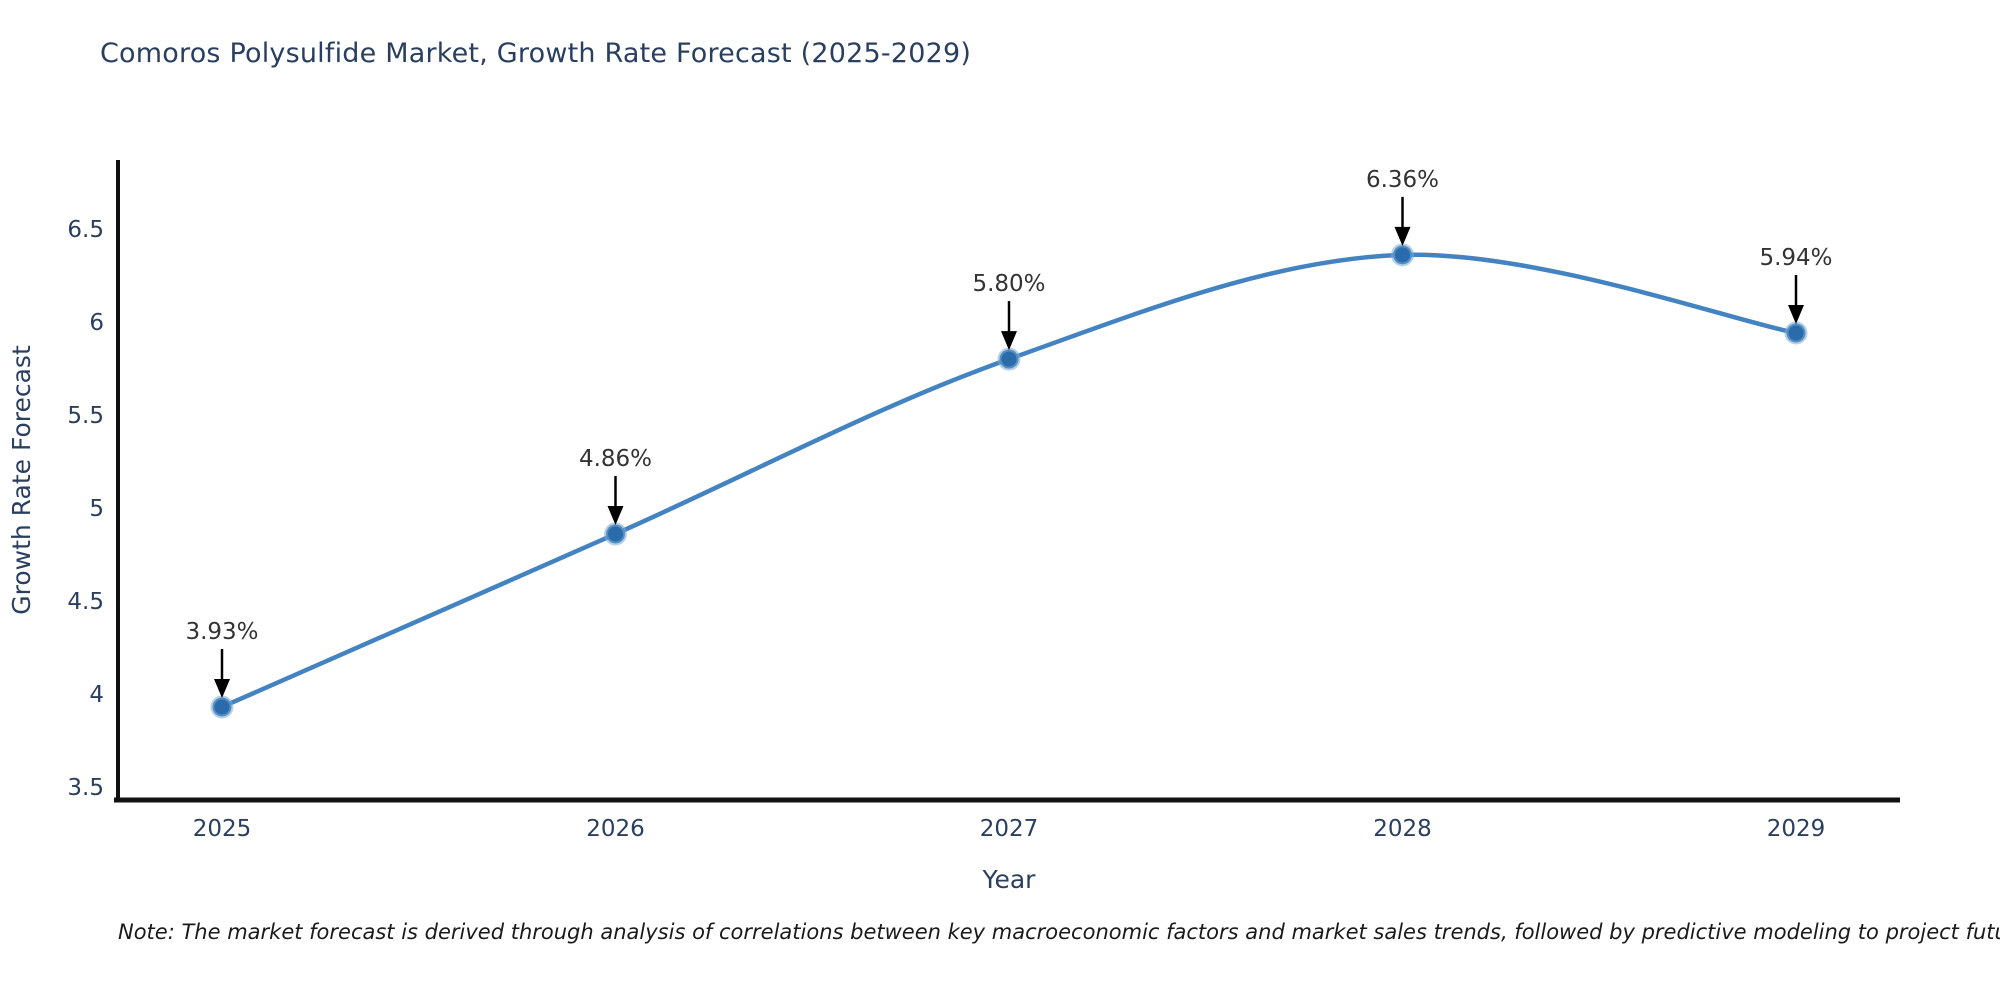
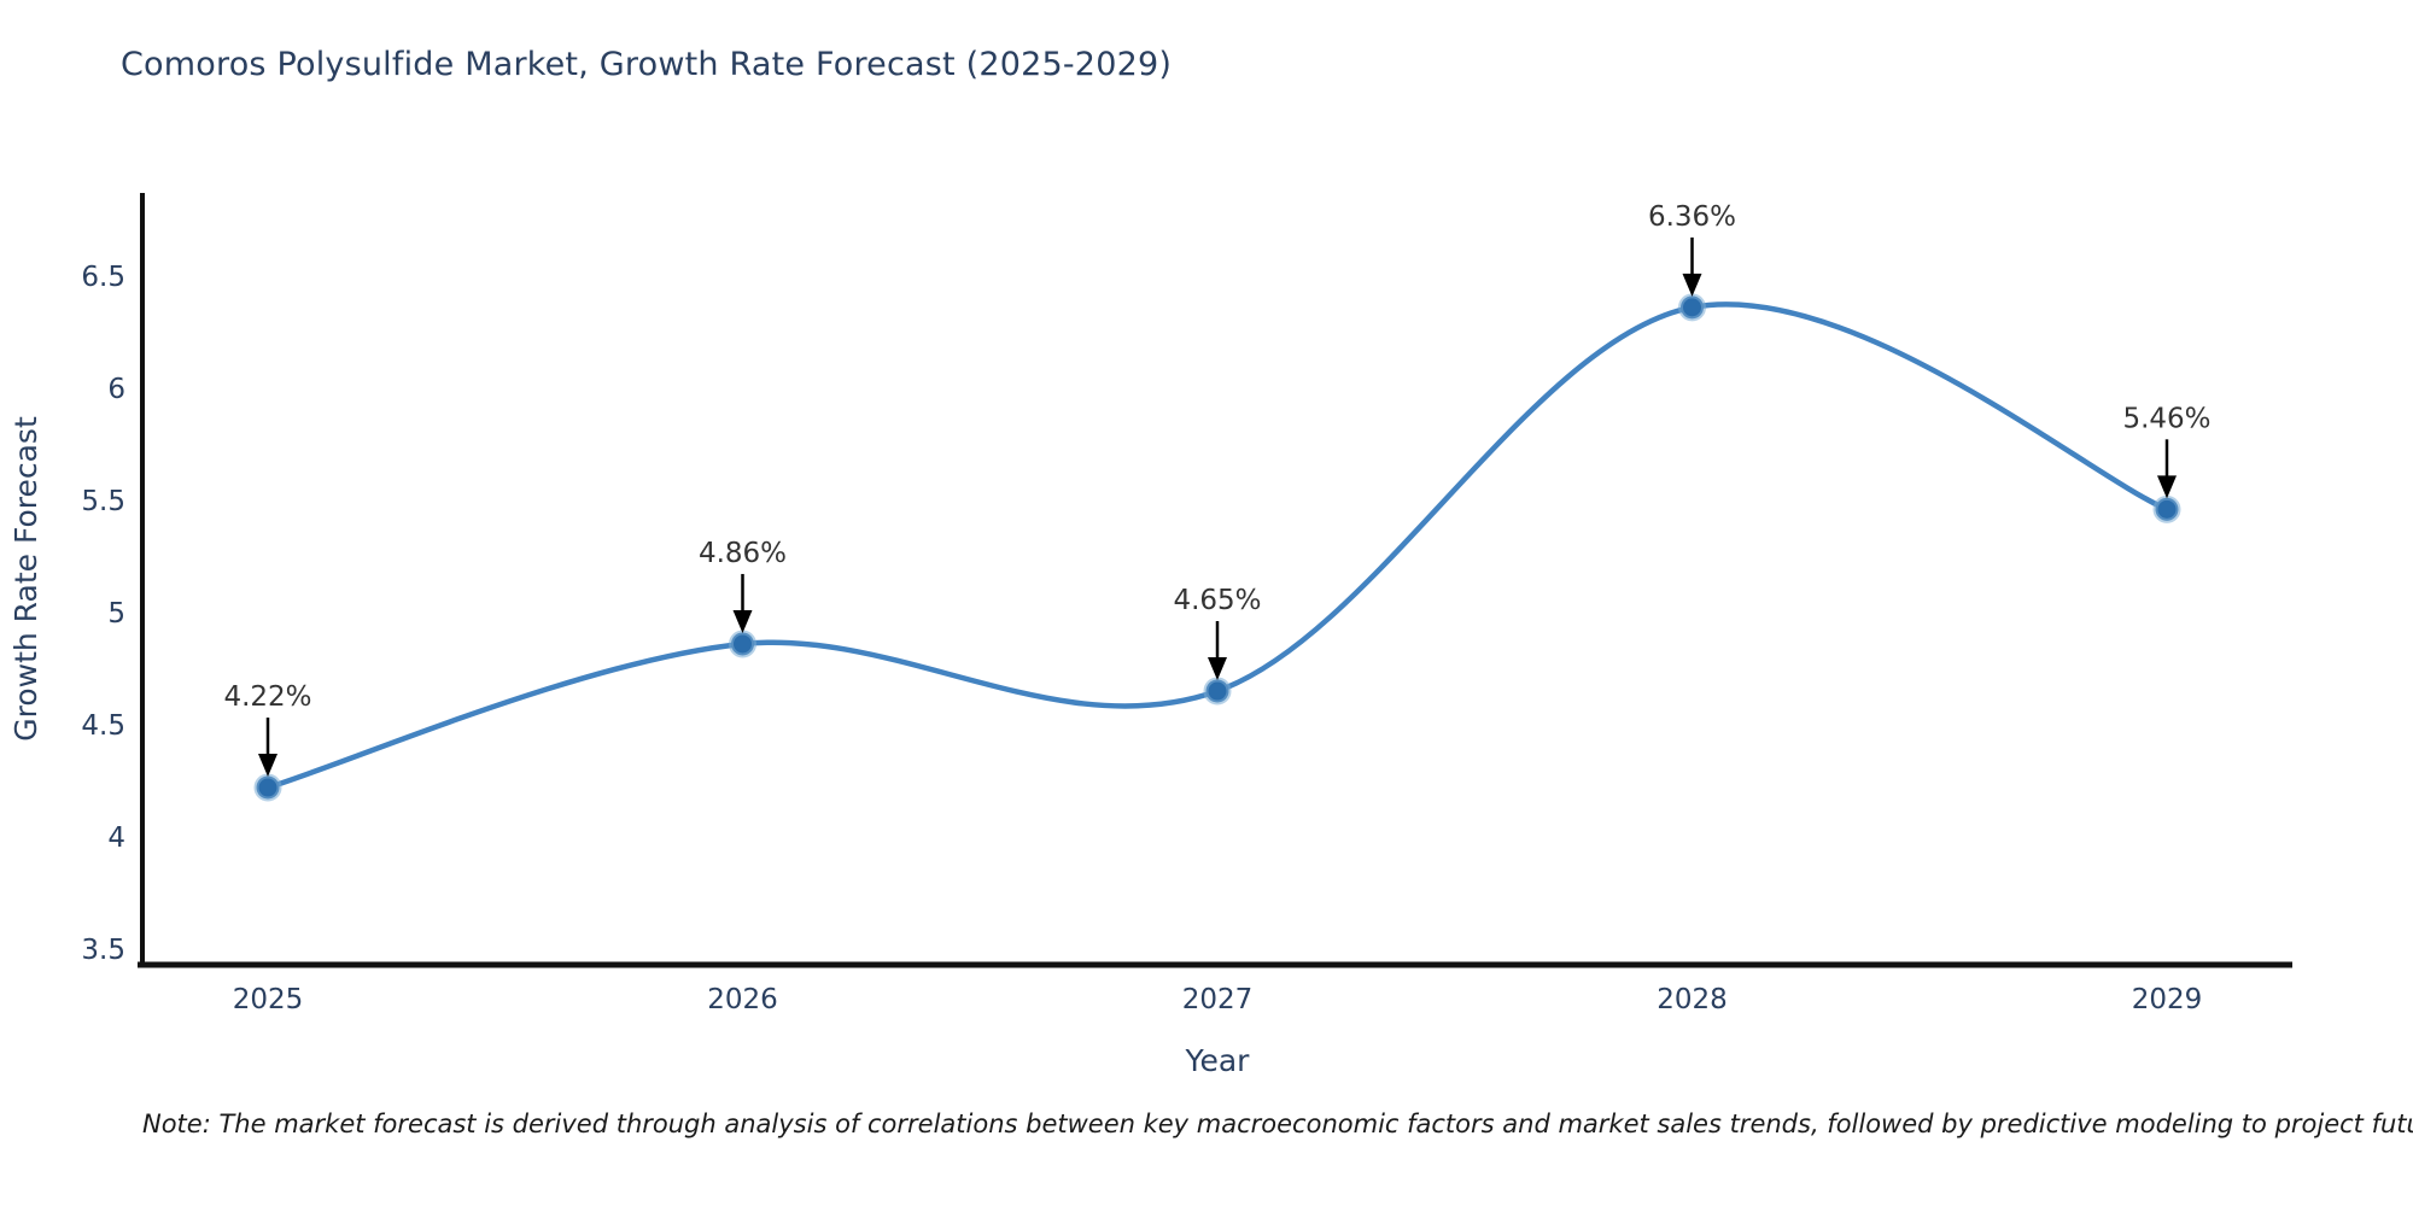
2025: 3.93% -> 4.22%
2027: 5.80% -> 4.65%
2029: 5.94% -> 5.46%
